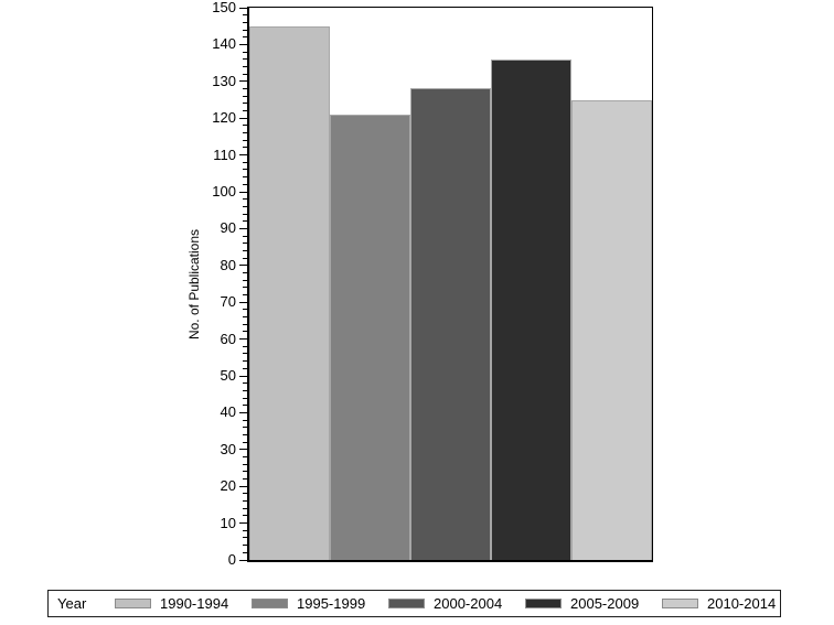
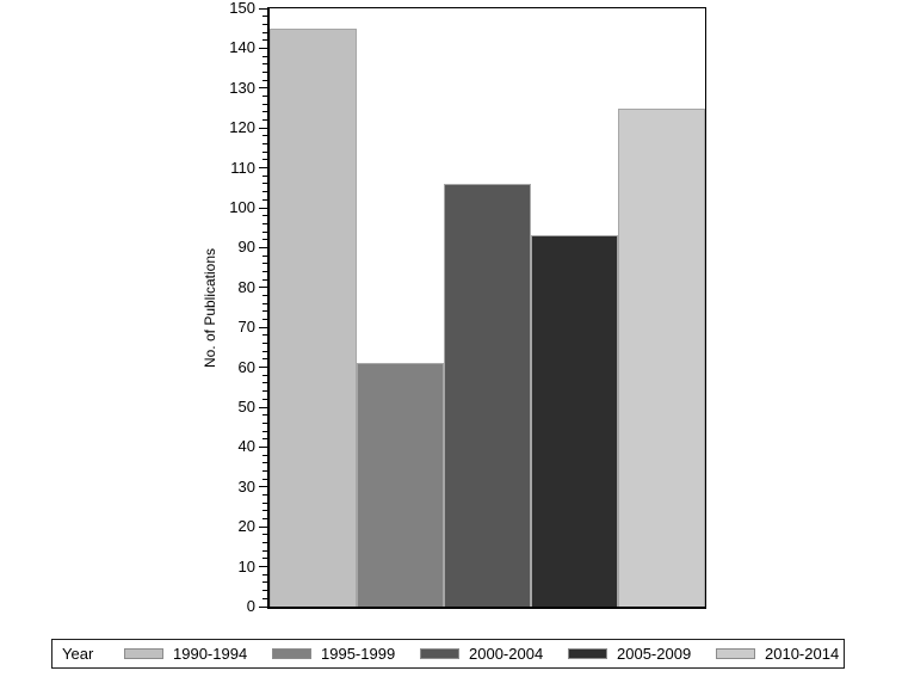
1995-1999: 121 -> 61
2000-2004: 128 -> 106
2005-2009: 136 -> 93
